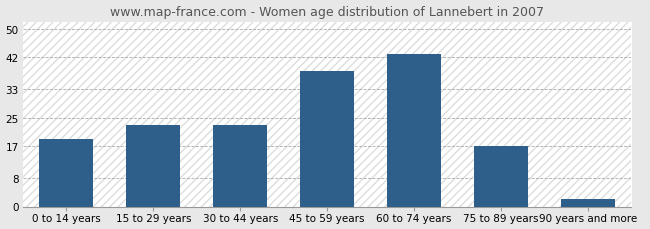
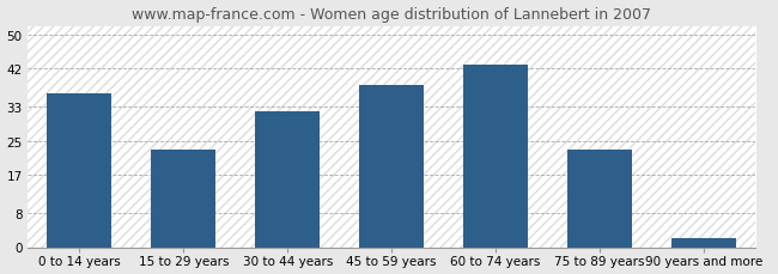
0 to 14 years: 19 -> 36
30 to 44 years: 23 -> 32
75 to 89 years: 17 -> 23
